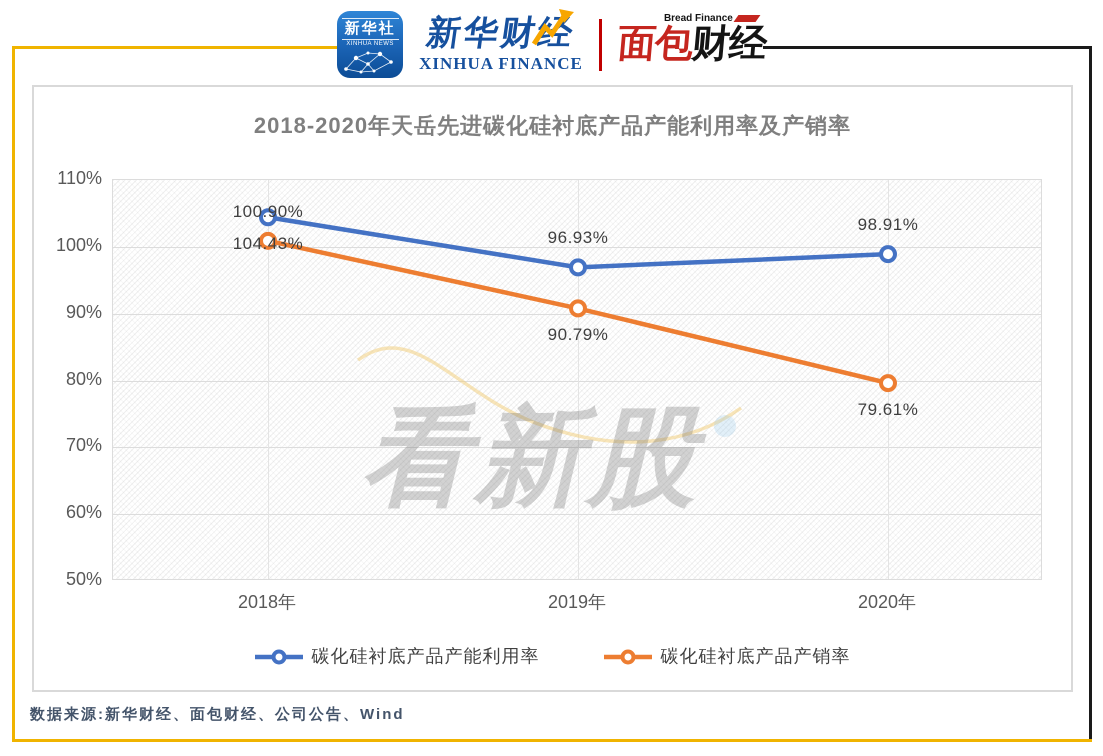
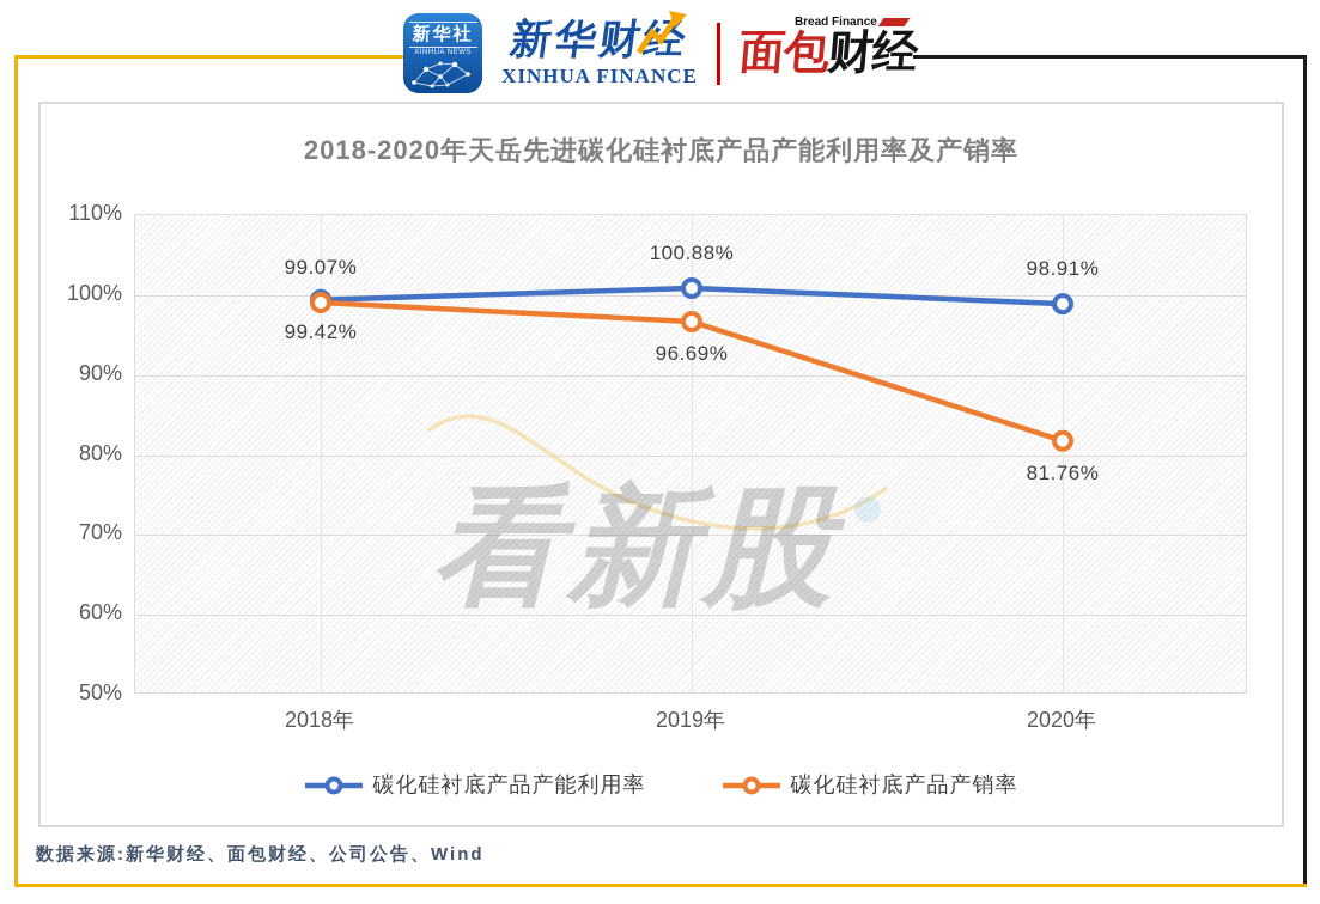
碳化硅衬底产品产能利用率/2018年: 104.43% -> 99.42%
碳化硅衬底产品产销率/2018年: 100.90% -> 99.07%
碳化硅衬底产品产能利用率/2019年: 96.93% -> 100.88%
碳化硅衬底产品产销率/2019年: 90.79% -> 96.69%
碳化硅衬底产品产销率/2020年: 79.61% -> 81.76%
